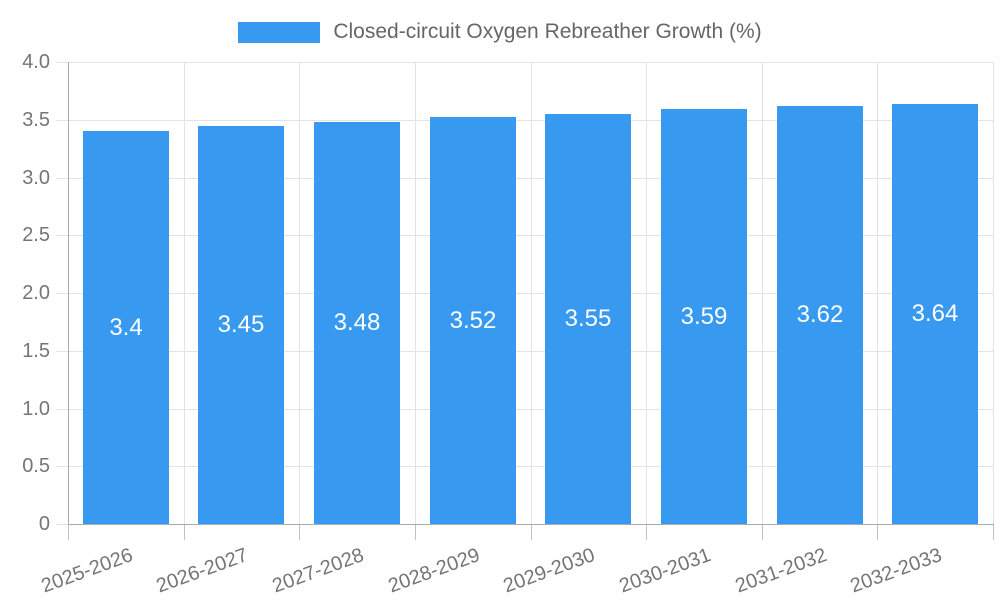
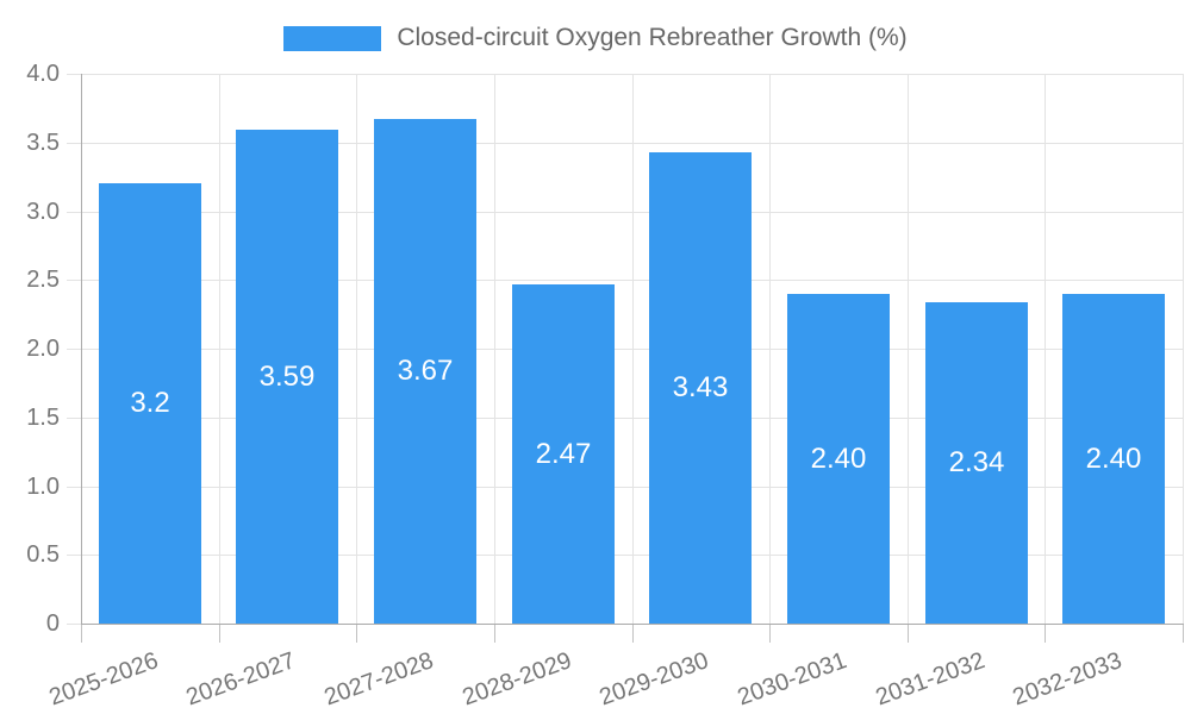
2025-2026: 3.4 -> 3.2
2026-2027: 3.45 -> 3.59
2027-2028: 3.48 -> 3.67
2028-2029: 3.52 -> 2.47
2029-2030: 3.55 -> 3.43
2030-2031: 3.59 -> 2.40
2031-2032: 3.62 -> 2.34
2032-2033: 3.64 -> 2.40
